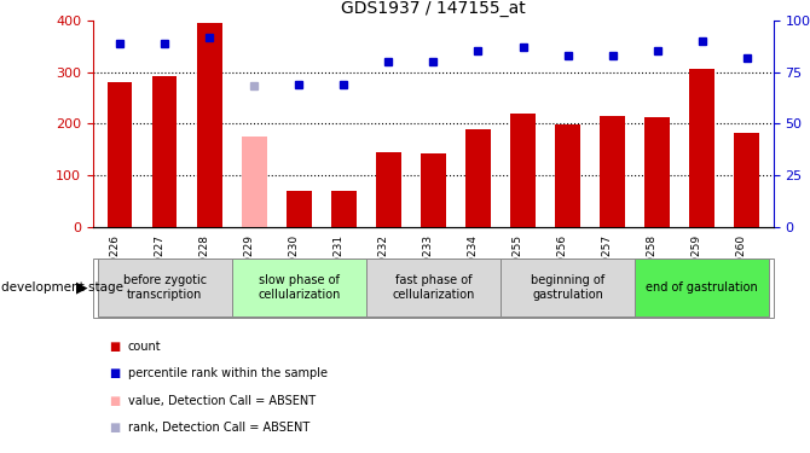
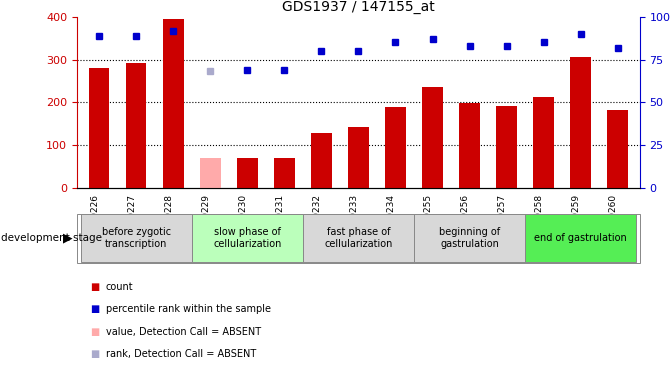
GSM90229: 175 -> 70
GSM90232: 145 -> 128
GSM90255: 220 -> 236
GSM90257: 215 -> 190
